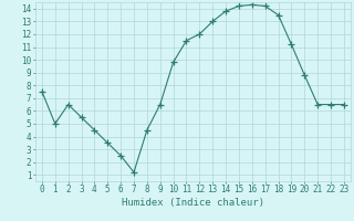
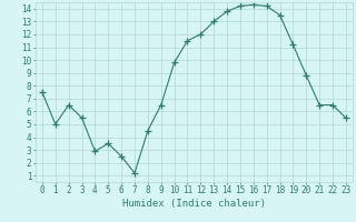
4: 4.5 -> 2.9
23: 6.5 -> 5.5
